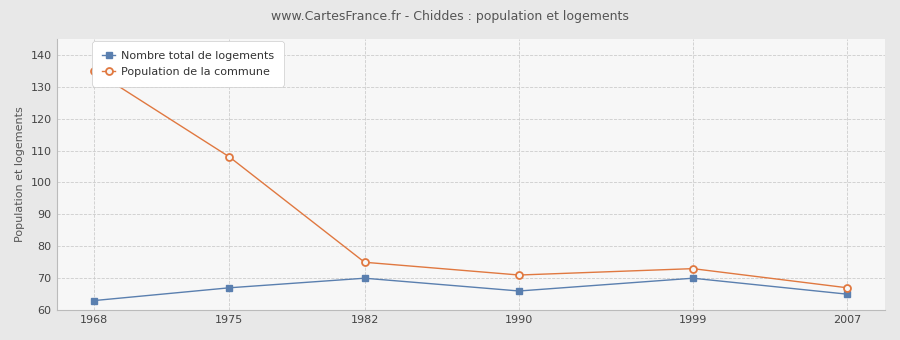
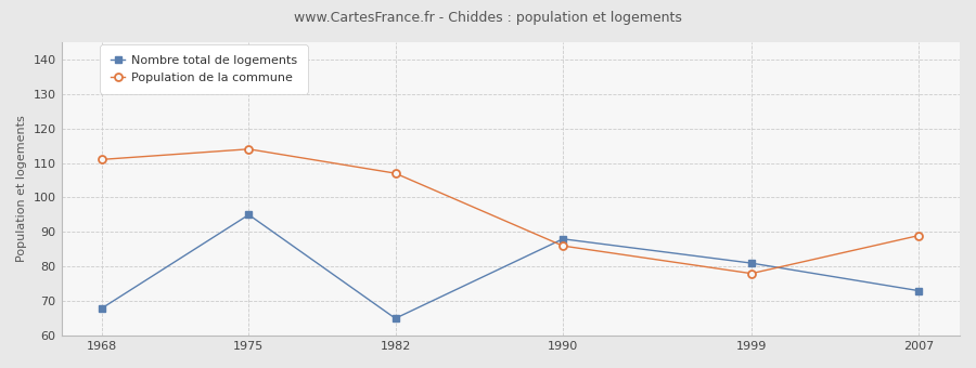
Nombre total de logements/1968: 63 -> 68
Population de la commune/1968: 135 -> 111
Nombre total de logements/1975: 67 -> 95
Population de la commune/1975: 108 -> 114
Nombre total de logements/1982: 70 -> 65
Population de la commune/1982: 75 -> 107
Nombre total de logements/1990: 66 -> 88
Population de la commune/1990: 71 -> 86
Nombre total de logements/1999: 70 -> 81
Population de la commune/1999: 73 -> 78
Nombre total de logements/2007: 65 -> 73
Population de la commune/2007: 67 -> 89
